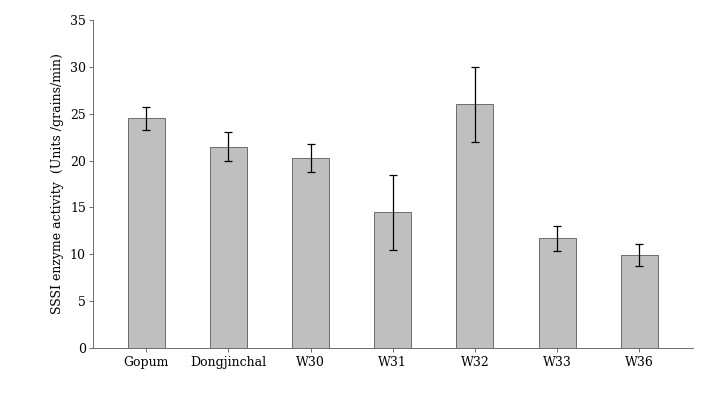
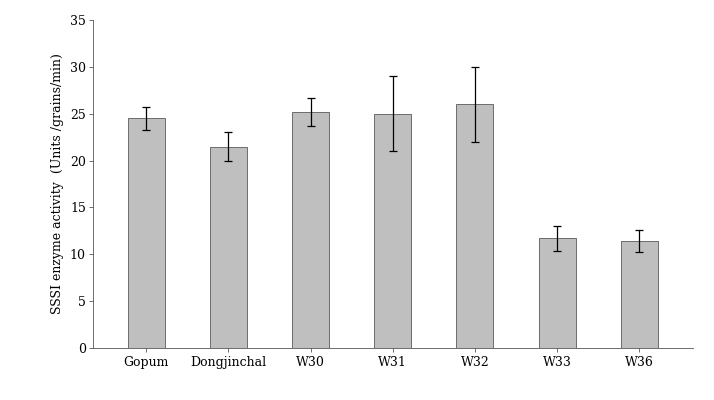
W30: 20.3 -> 25.2
W31: 14.5 -> 25.0
W36: 9.9 -> 11.4
